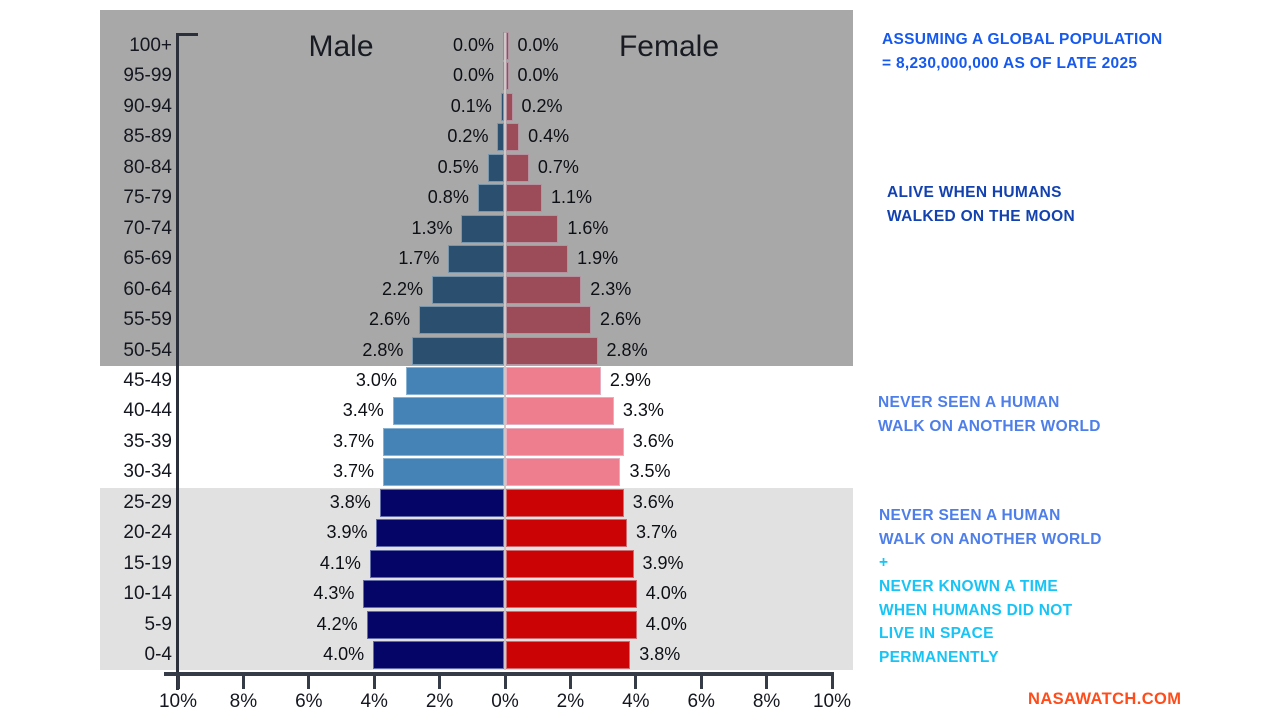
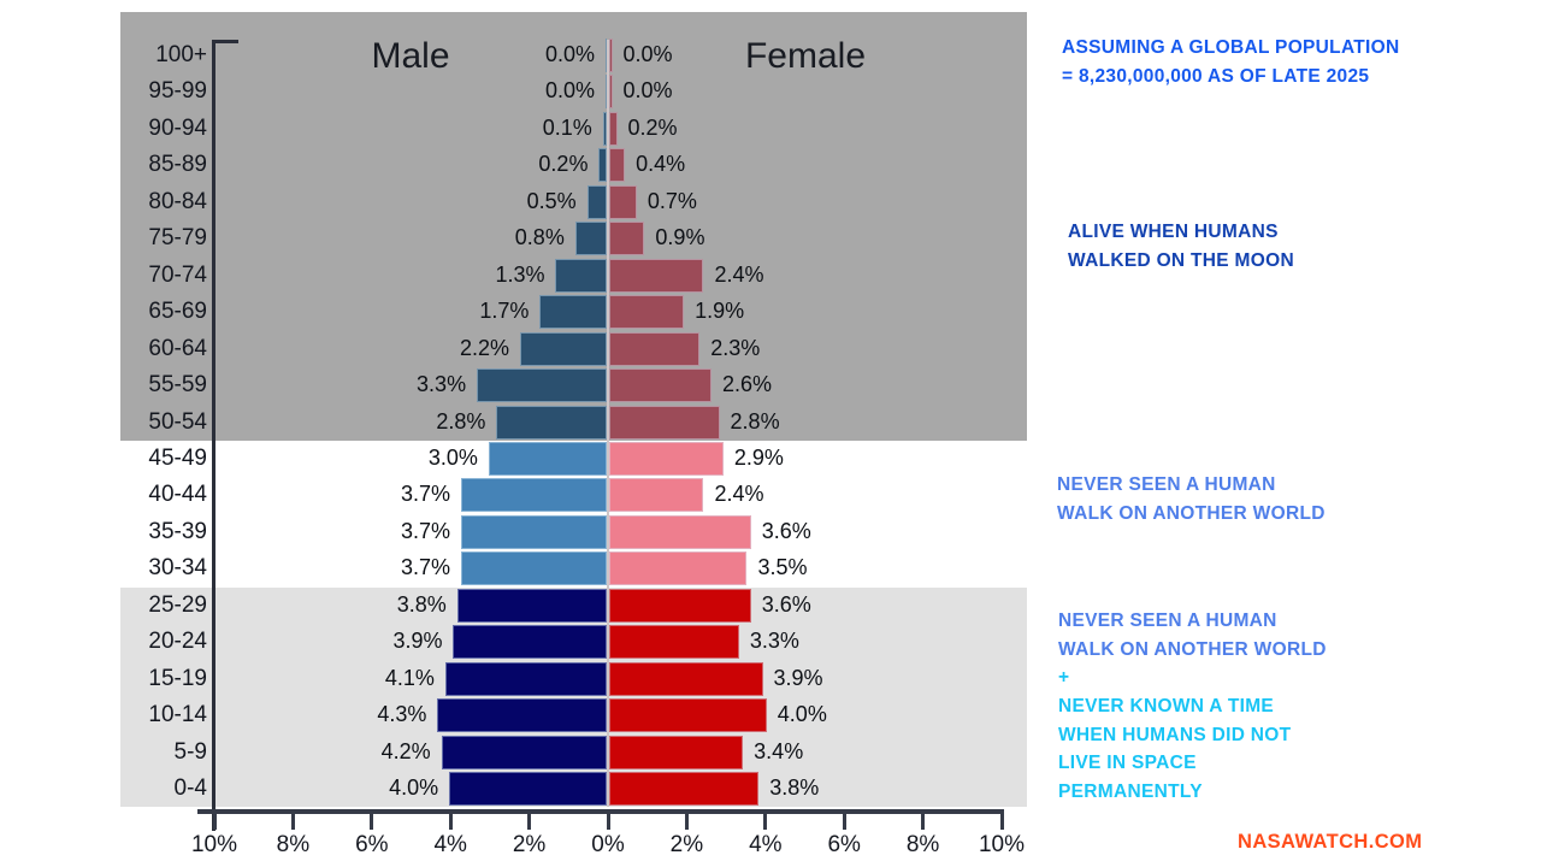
Female/75-79: 1.1% -> 0.9%
Female/70-74: 1.6% -> 2.4%
Male/55-59: 2.6% -> 3.3%
Male/40-44: 3.4% -> 3.7%
Female/40-44: 3.3% -> 2.4%
Female/20-24: 3.7% -> 3.3%
Female/5-9: 4.0% -> 3.4%
